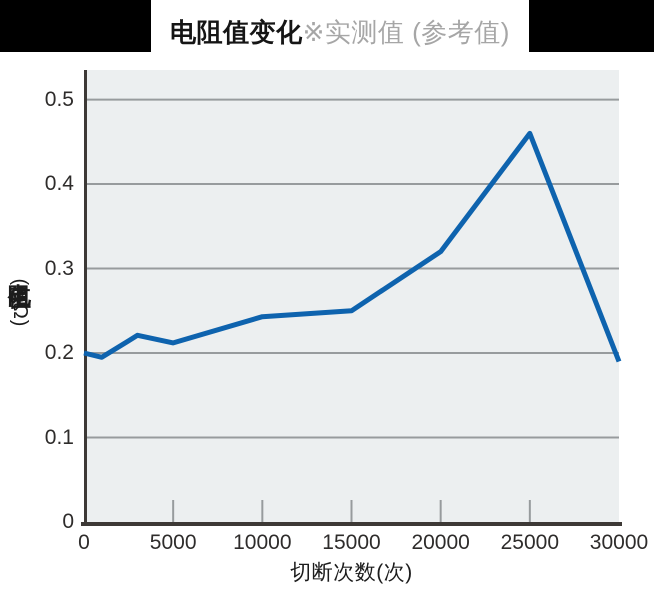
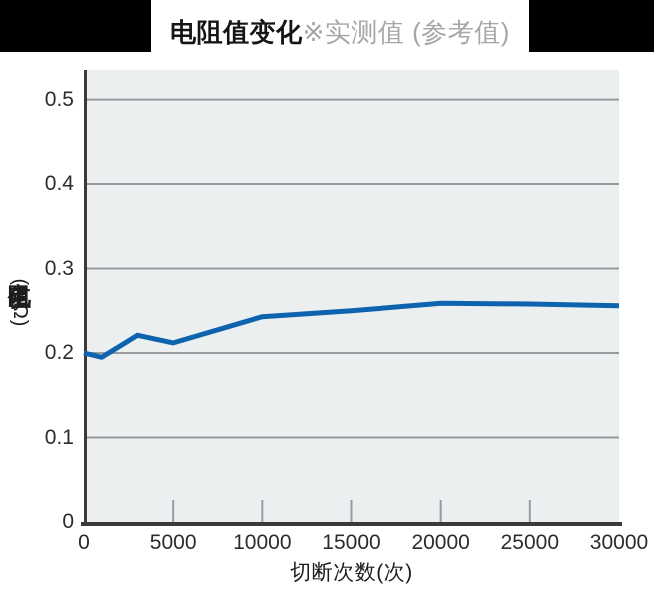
20000: 0.32 -> 0.26
25000: 0.46 -> 0.26
30000: 0.19 -> 0.26
